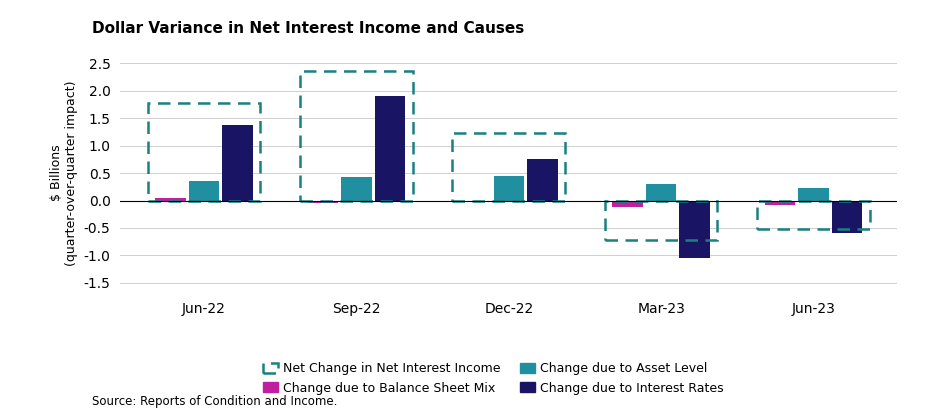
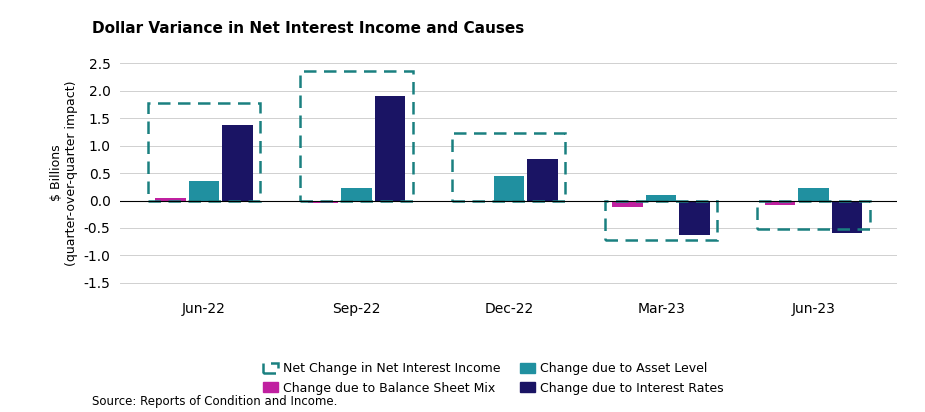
Change due to Asset Level/Sep-22: 0.42 -> 0.22
Change due to Asset Level/Mar-23: 0.30 -> 0.10
Change due to Interest Rates/Mar-23: -1.05 -> -0.62
